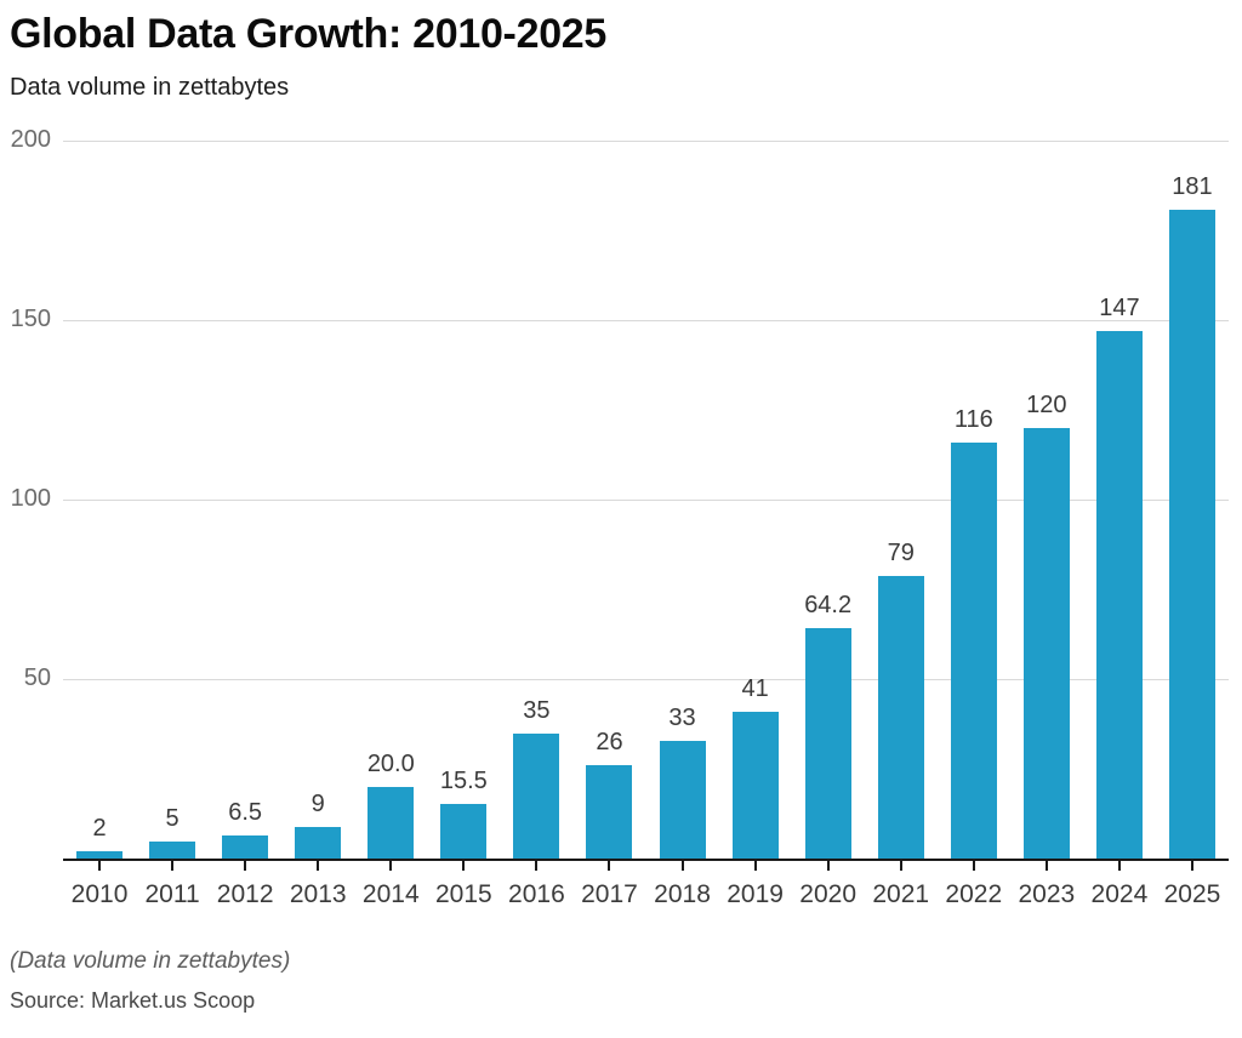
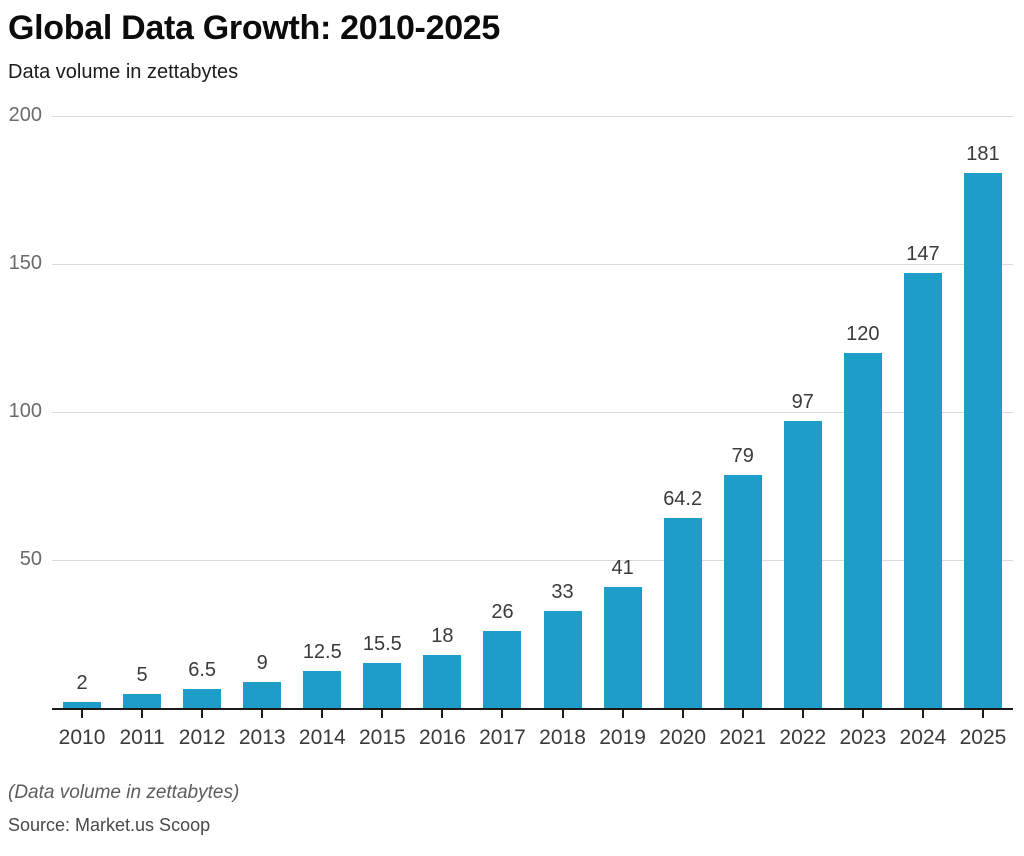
2014: 20.0 -> 12.5
2016: 35 -> 18
2022: 116 -> 97
